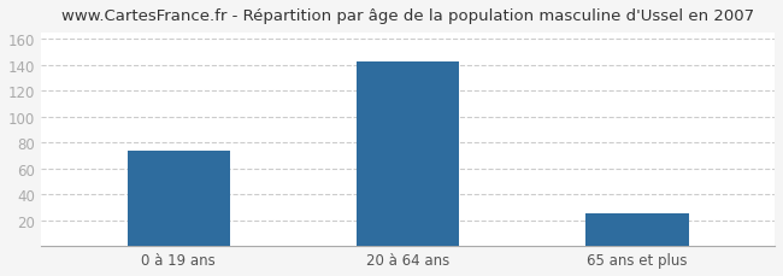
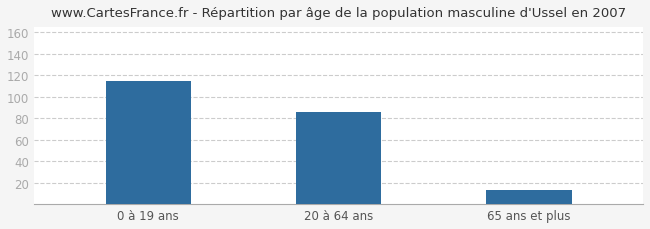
0 à 19 ans: 74 -> 115
20 à 64 ans: 143 -> 86
65 ans et plus: 25 -> 13
